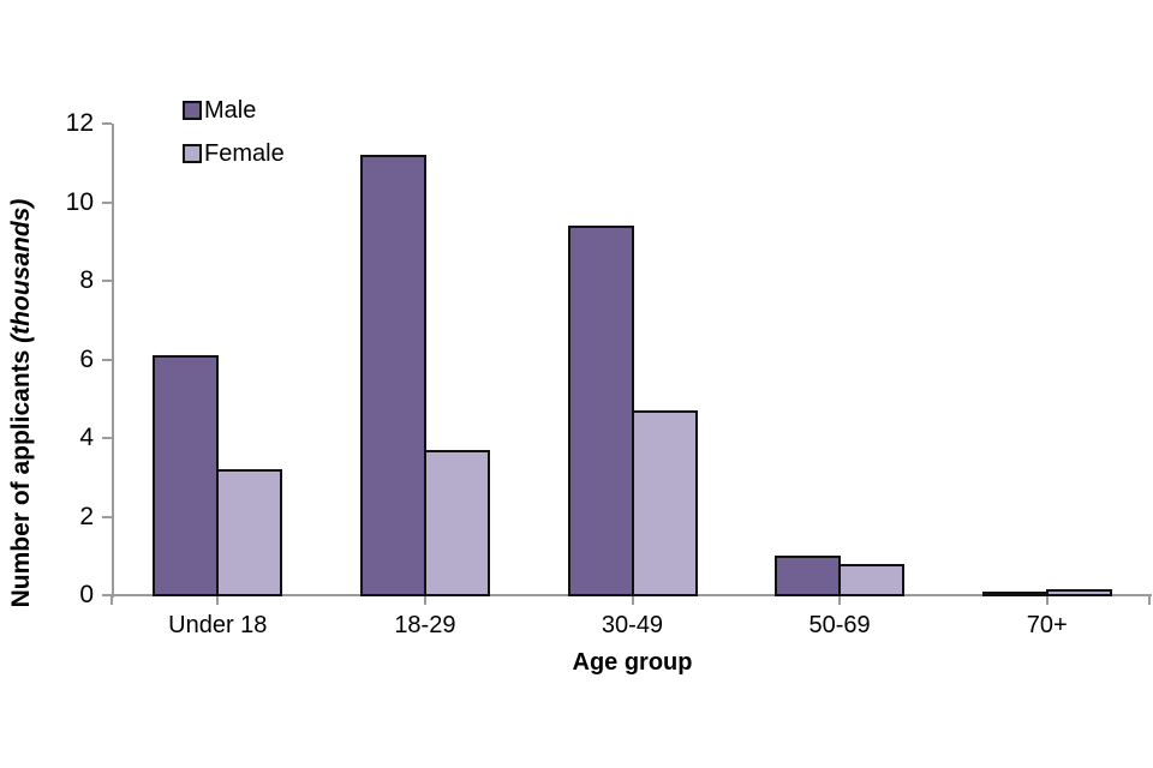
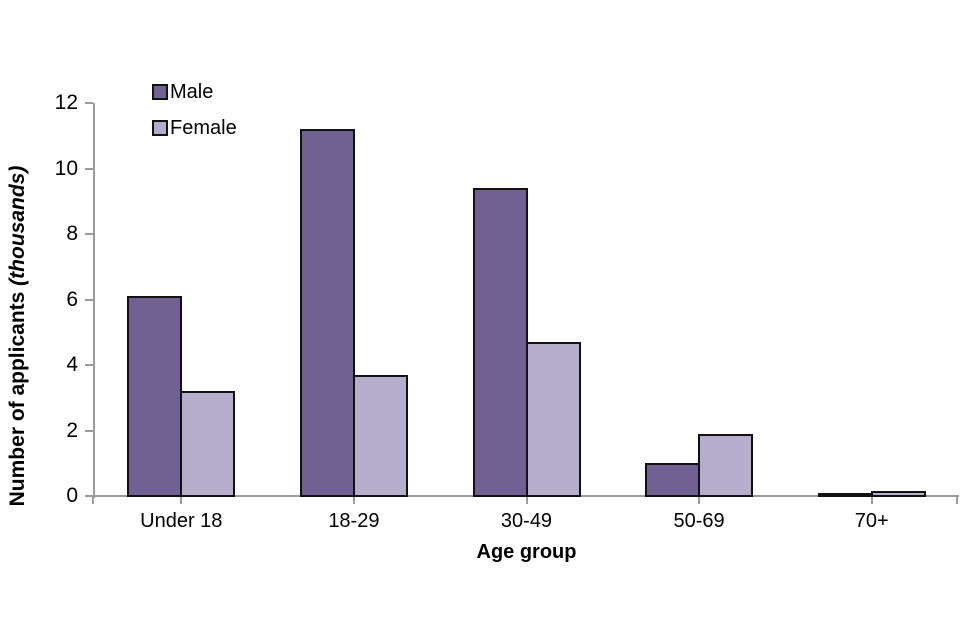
Female/50-69: 0.8 -> 1.9
